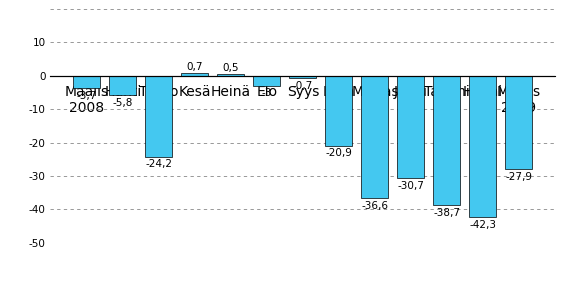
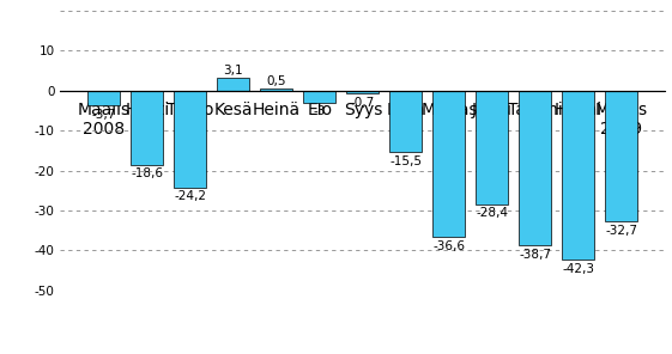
Huhti: -5,8 -> -18,6
Kesä: 0,7 -> 3,1
Loka: -20,9 -> -15,5
Joulu: -30,7 -> -28,4
Maalis 2009: -27,9 -> -32,7
